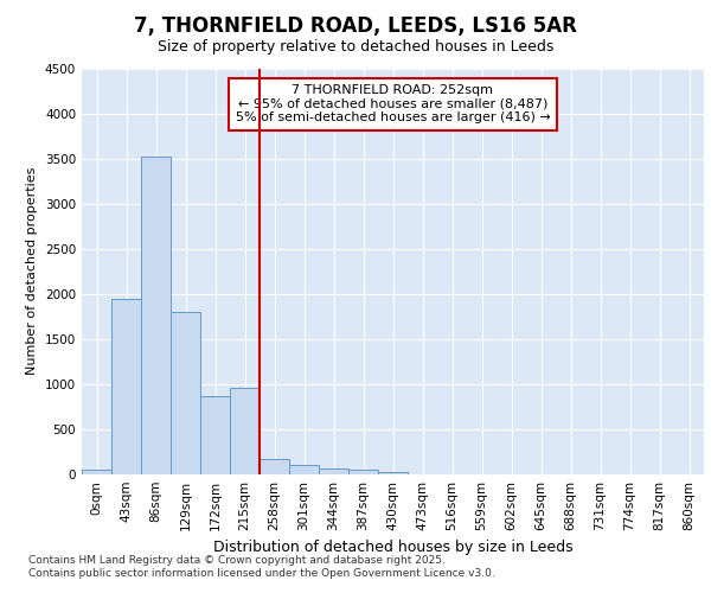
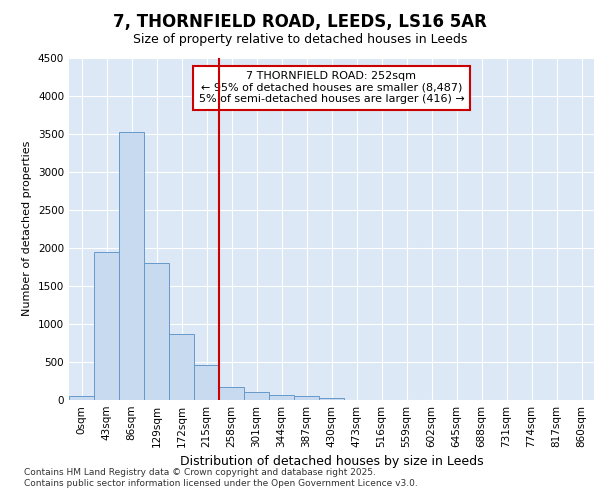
215sqm: 960 -> 460
